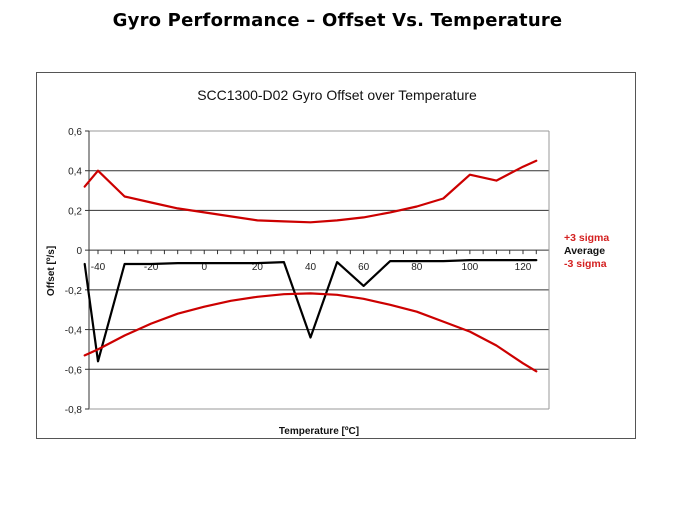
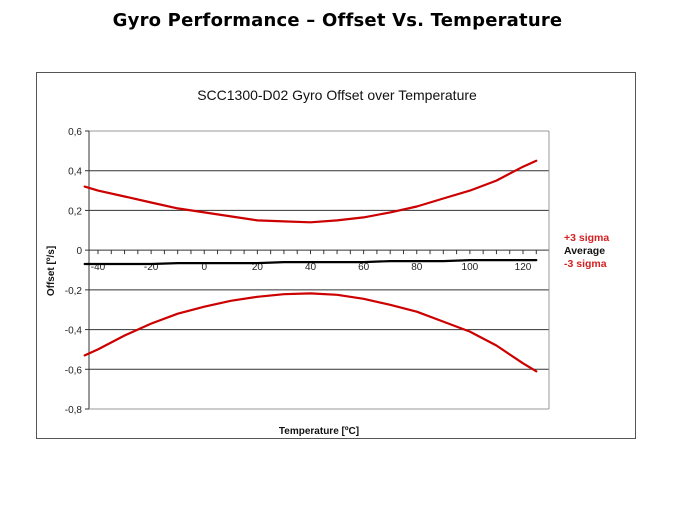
+3 sigma/-40: 0,40 -> 0,30
Average/-40: -0,56 -> -0,07
Average/40: -0,44 -> -0,06
Average/60: -0,18 -> -0,06
+3 sigma/100: 0,38 -> 0,30
